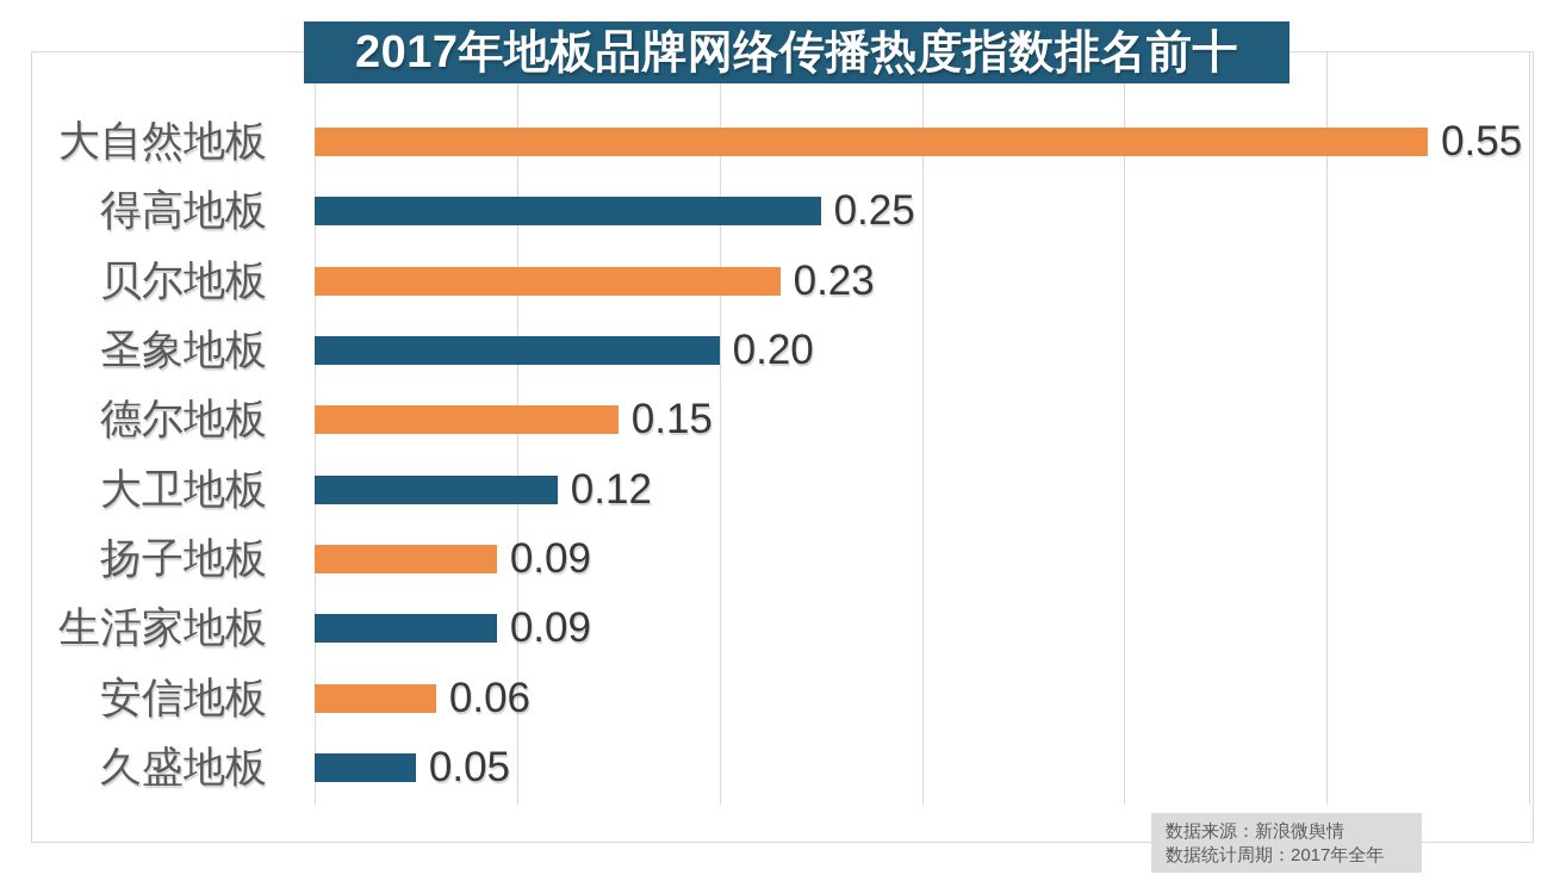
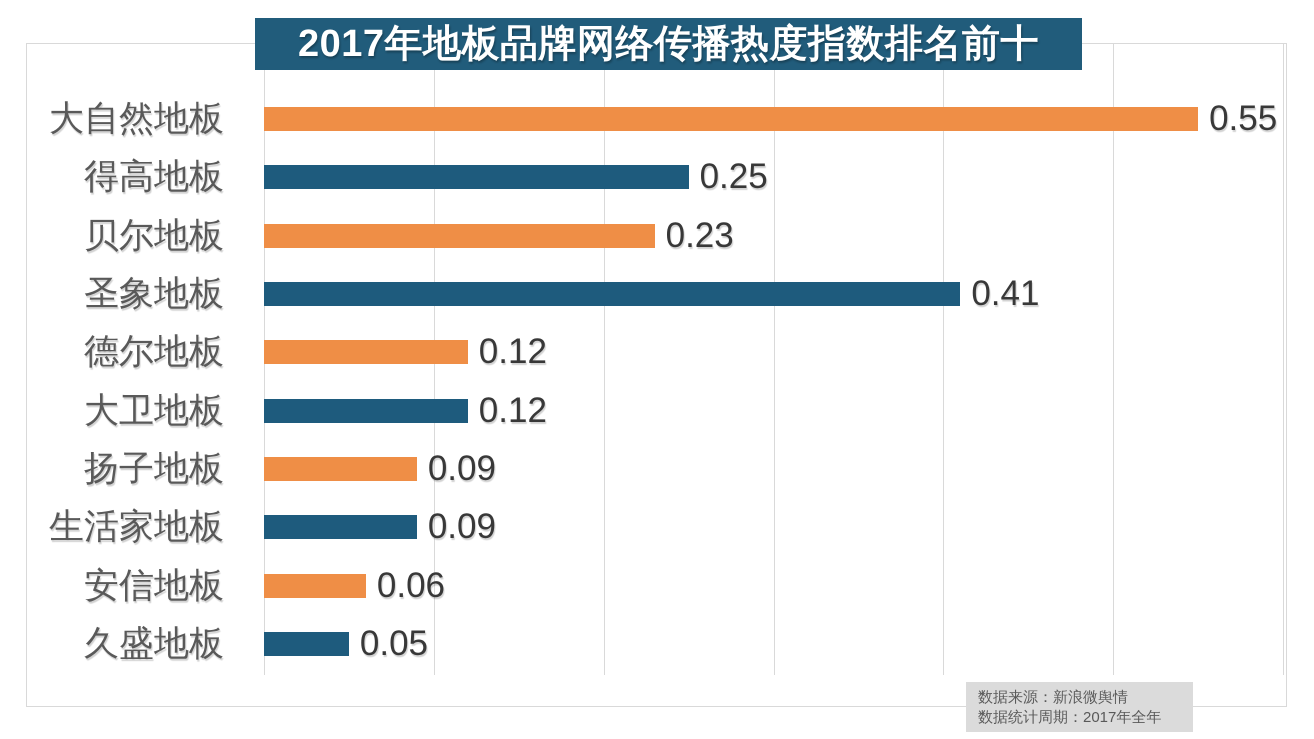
圣象地板: 0.20 -> 0.41
德尔地板: 0.15 -> 0.12
